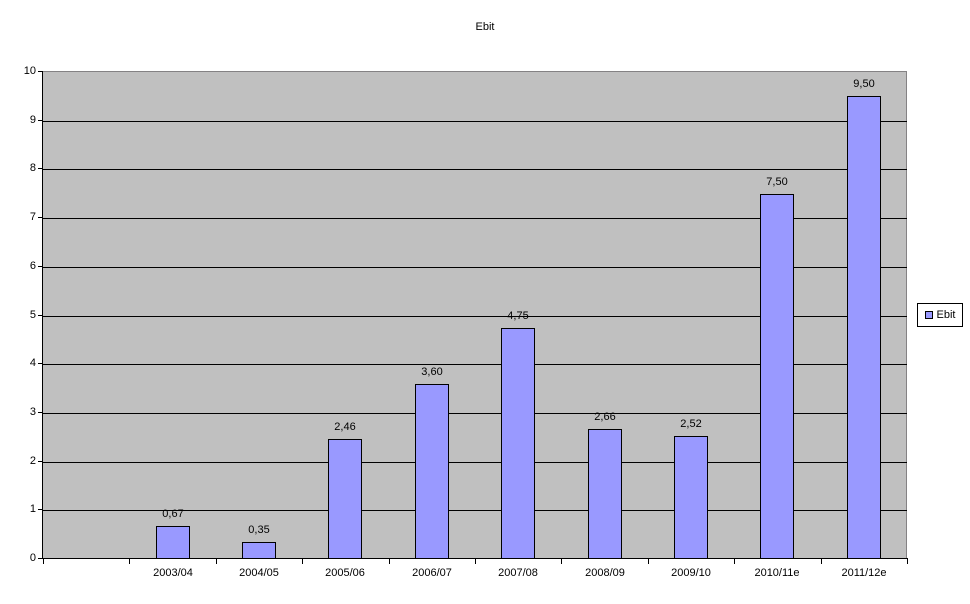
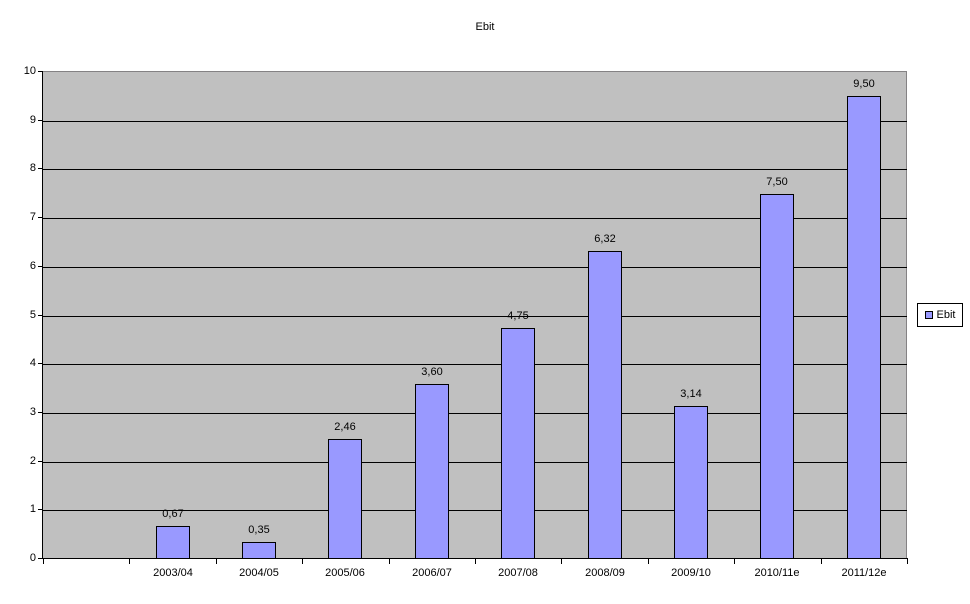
2008/09: 2,66 -> 6,32
2009/10: 2,52 -> 3,14
